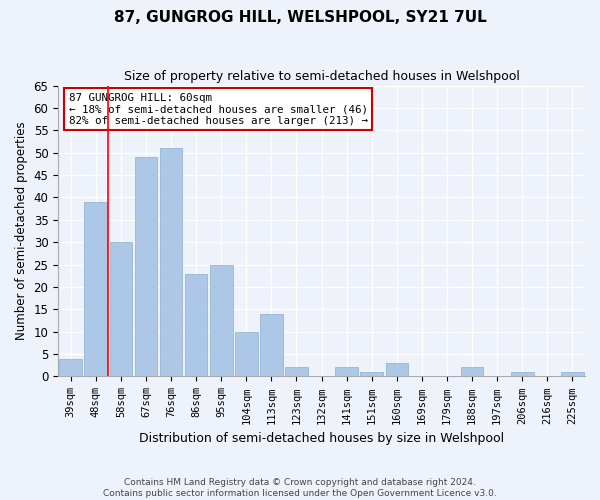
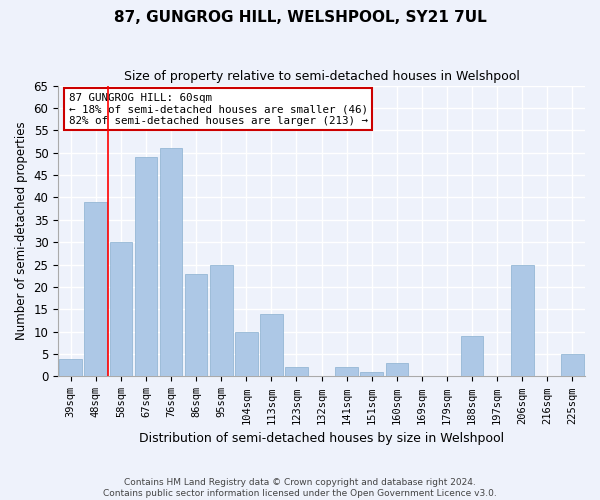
188sqm: 2 -> 9
206sqm: 1 -> 25
225sqm: 1 -> 5
